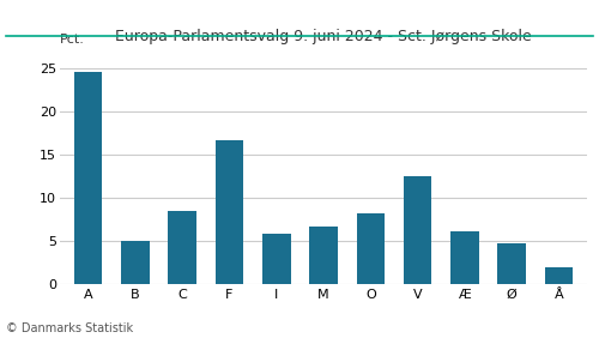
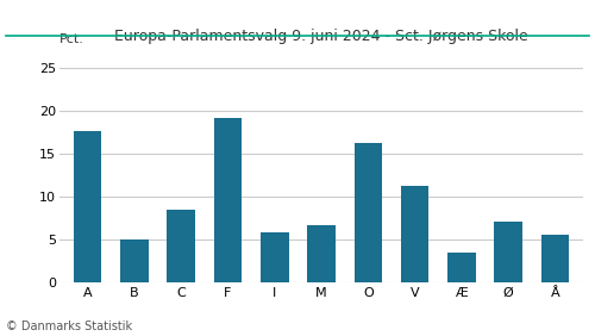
A: 24.5 -> 17.6
F: 16.7 -> 19.2
O: 8.2 -> 16.2
V: 12.5 -> 11.2
Æ: 6.1 -> 3.4
Ø: 4.7 -> 7.0
Å: 1.9 -> 5.6
